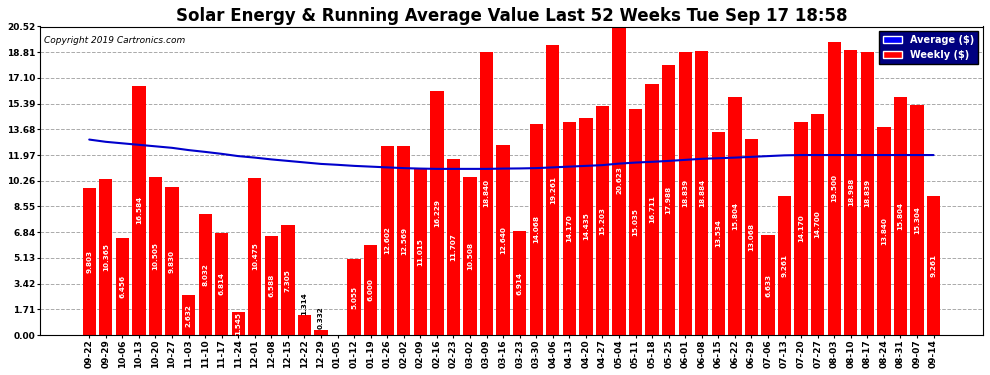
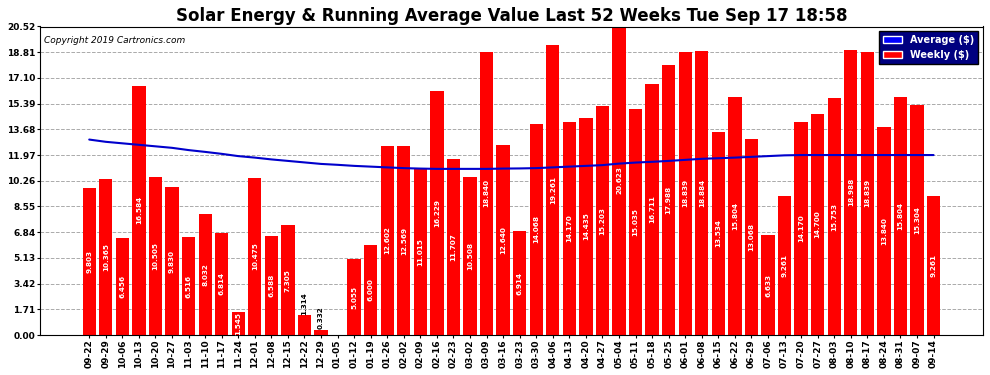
Weekly ($)/11-03: 2.632 -> 6.516
Weekly ($)/08-03: 19.500 -> 15.753
